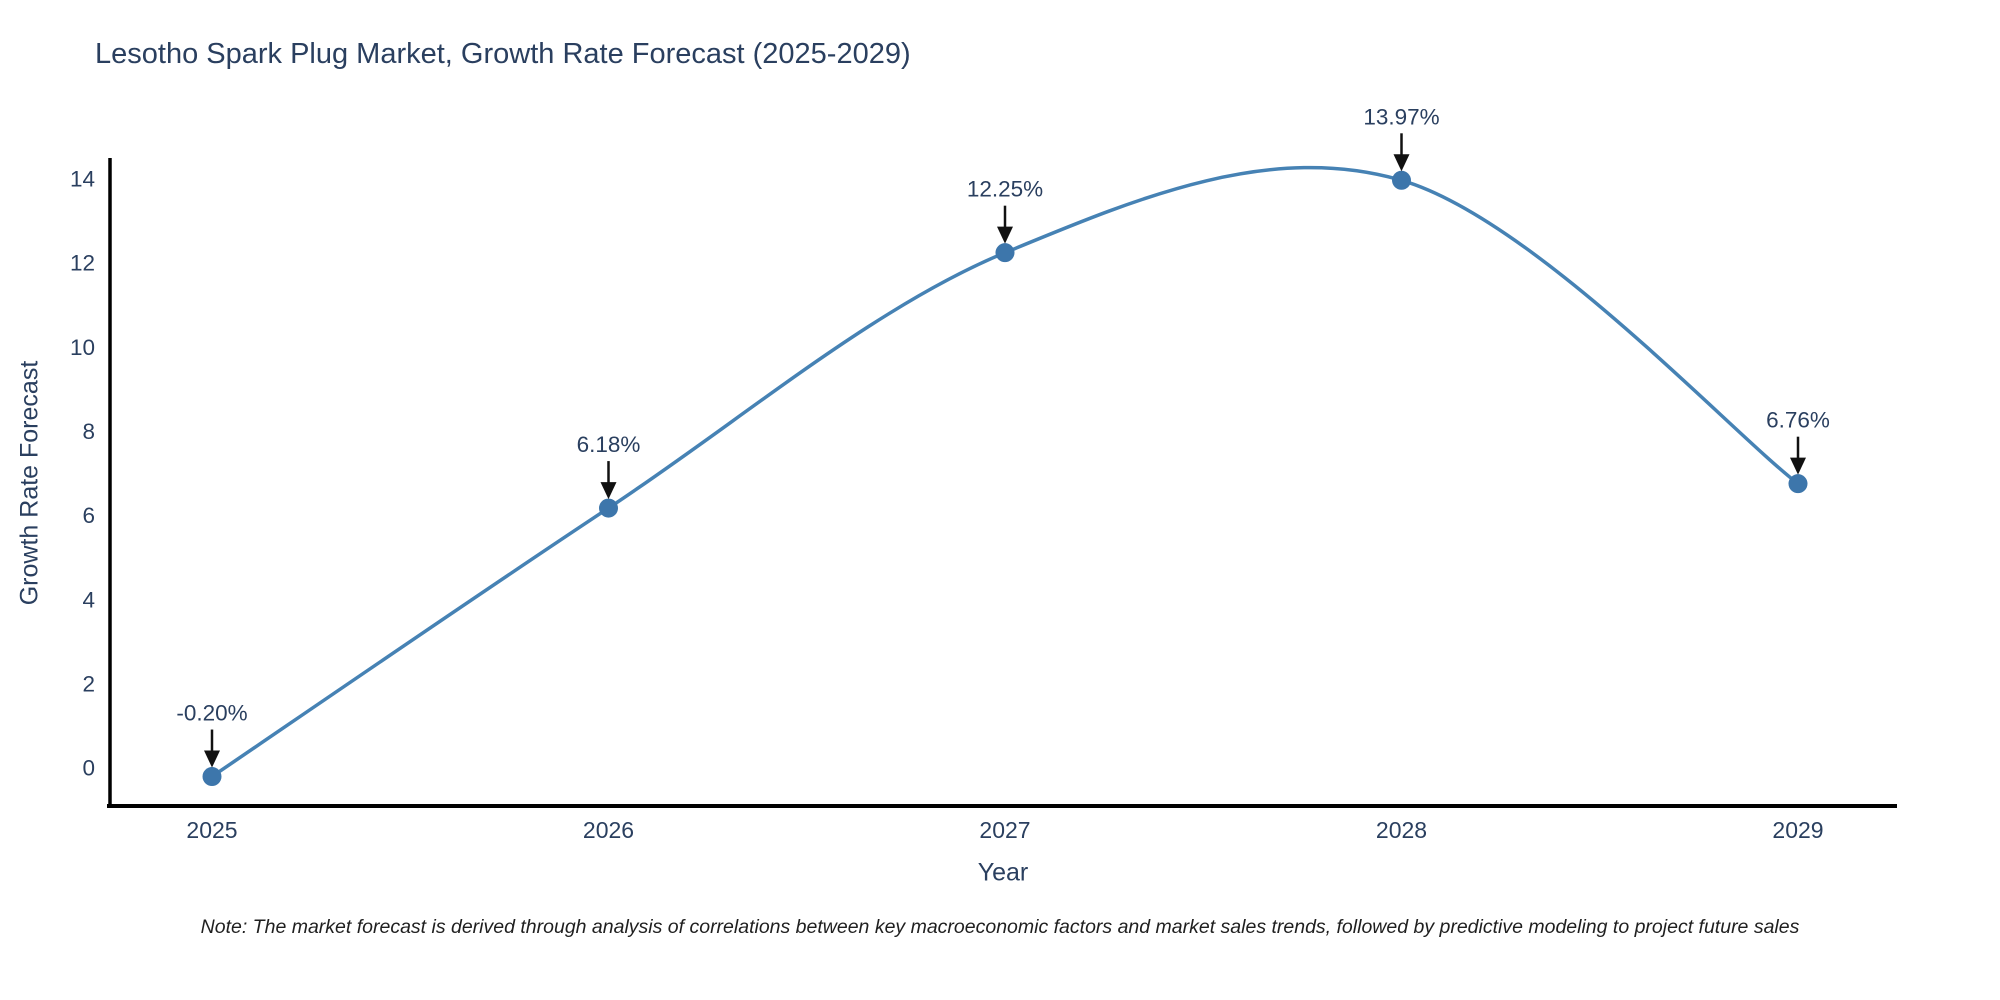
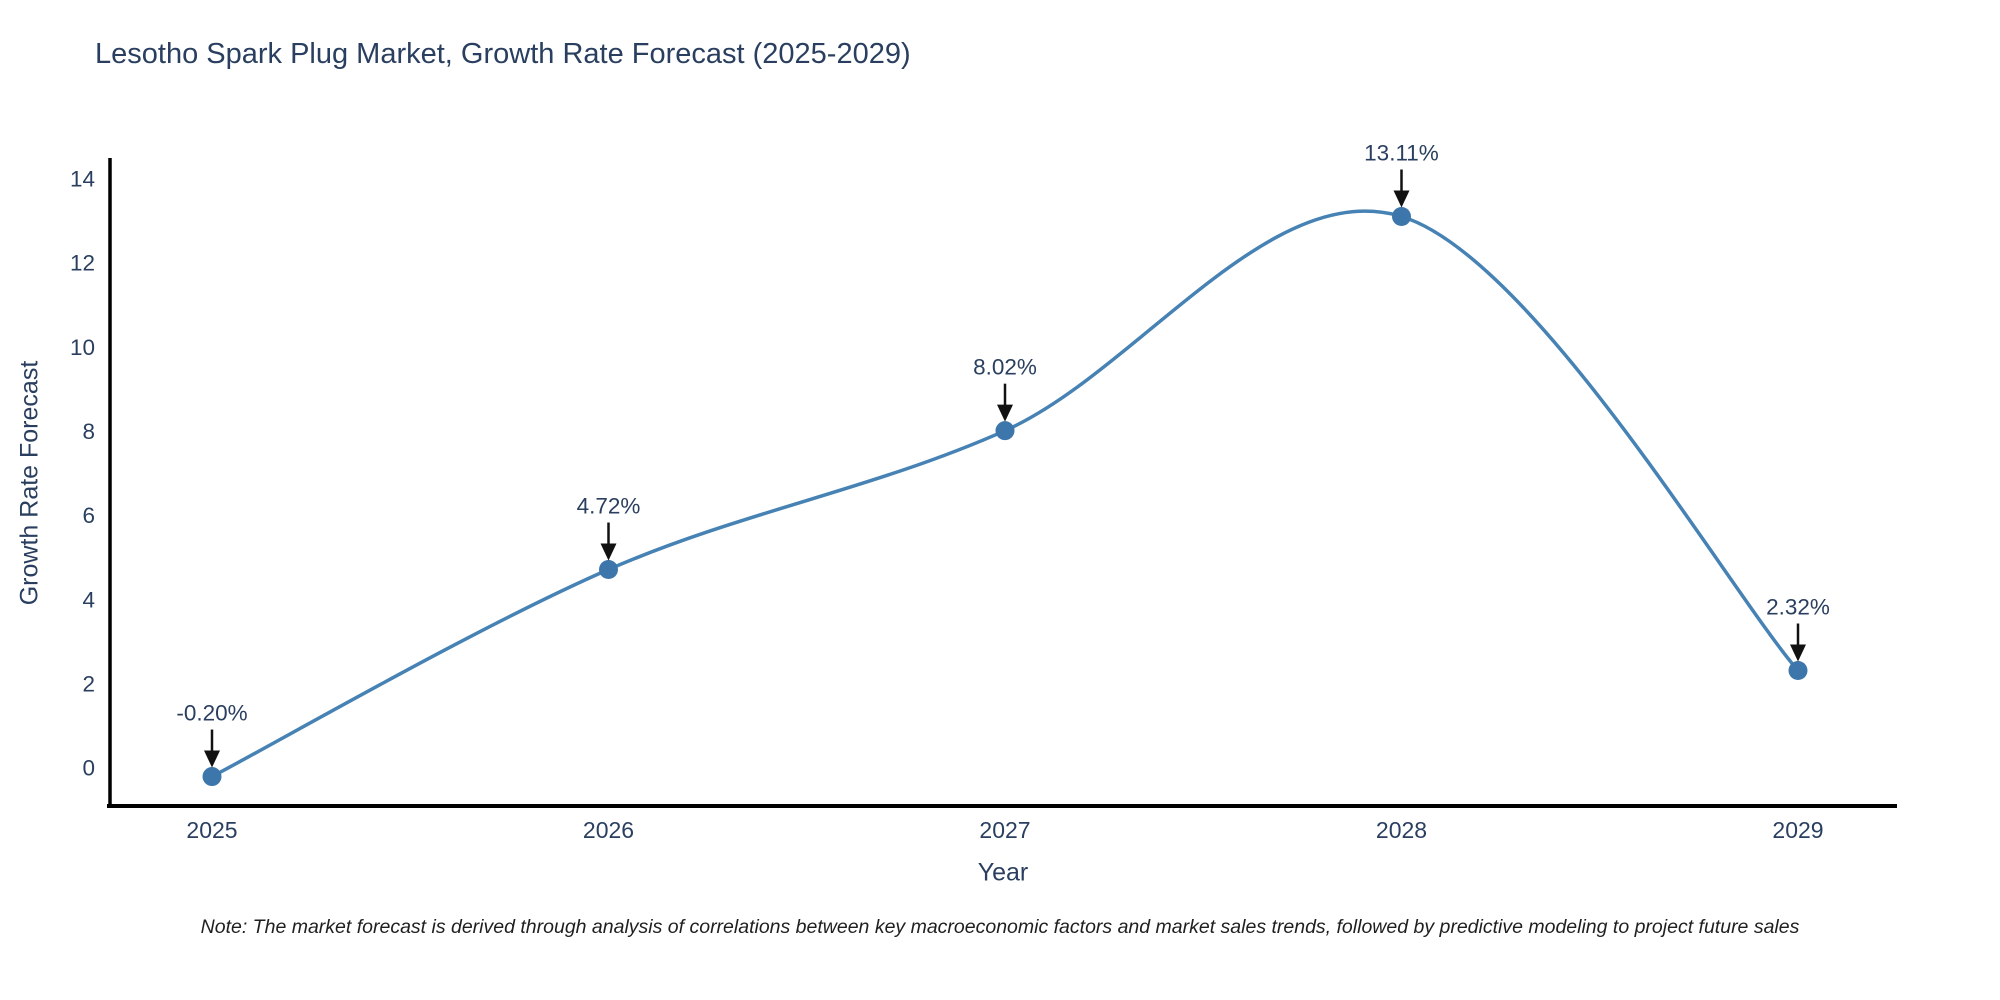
2026: 6.18% -> 4.72%
2027: 12.25% -> 8.02%
2028: 13.97% -> 13.11%
2029: 6.76% -> 2.32%
